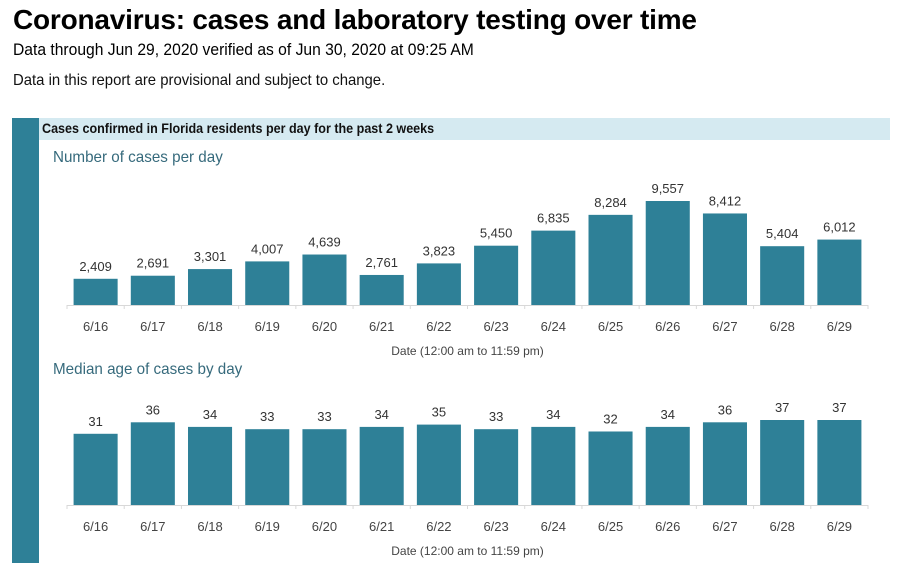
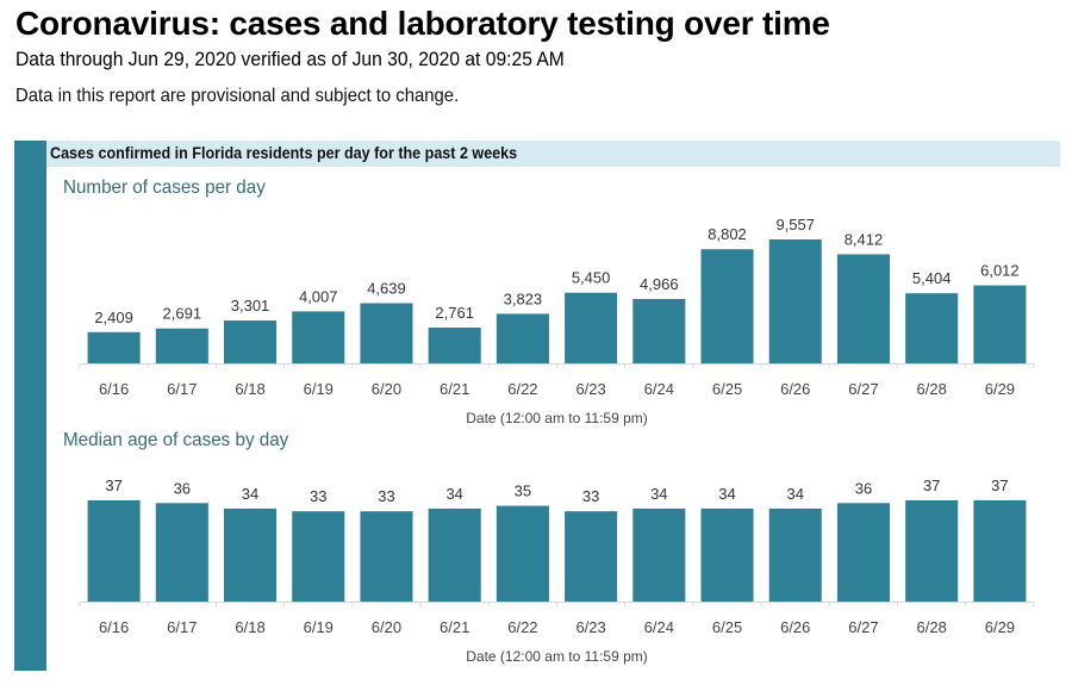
Number of cases per day/6/24: 6,835 -> 4,966
Number of cases per day/6/25: 8,284 -> 8,802
Median age of cases by day/6/16: 31 -> 37
Median age of cases by day/6/25: 32 -> 34
